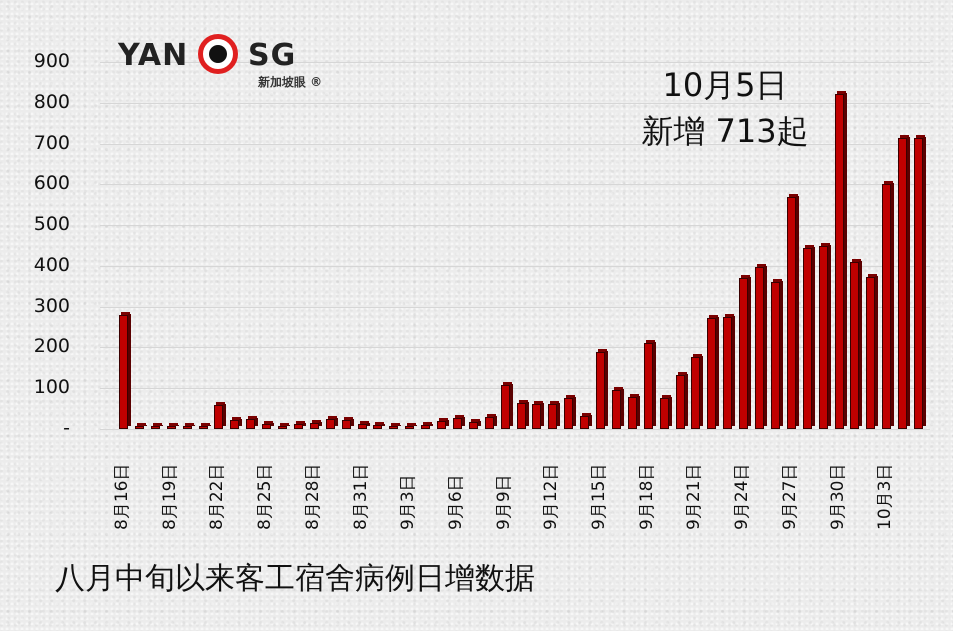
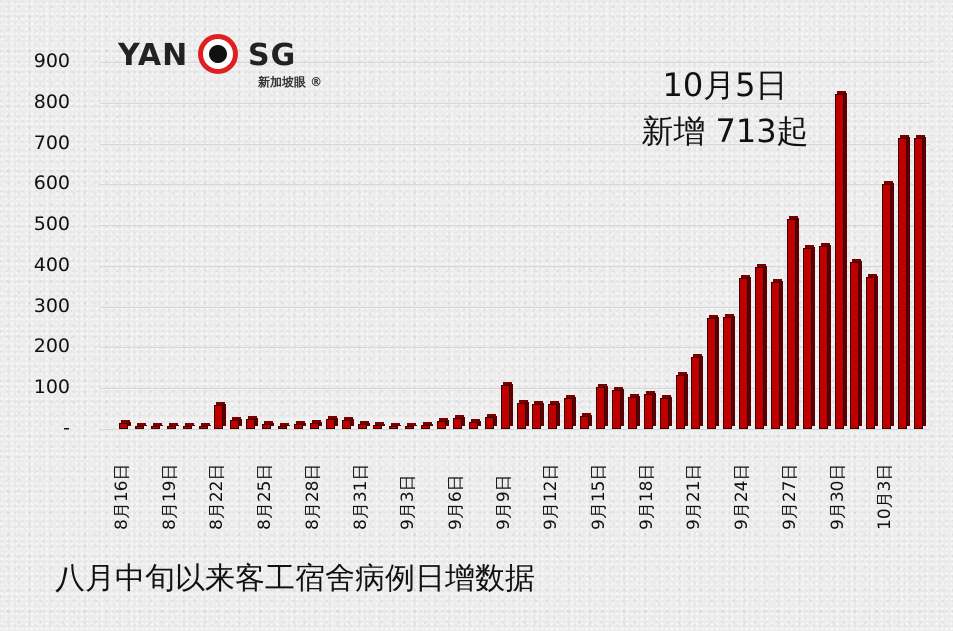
8月16日: 280 -> 20
9月15日: 190 -> 100
9月18日: 210 -> 90
9月27日: 570 -> 510
